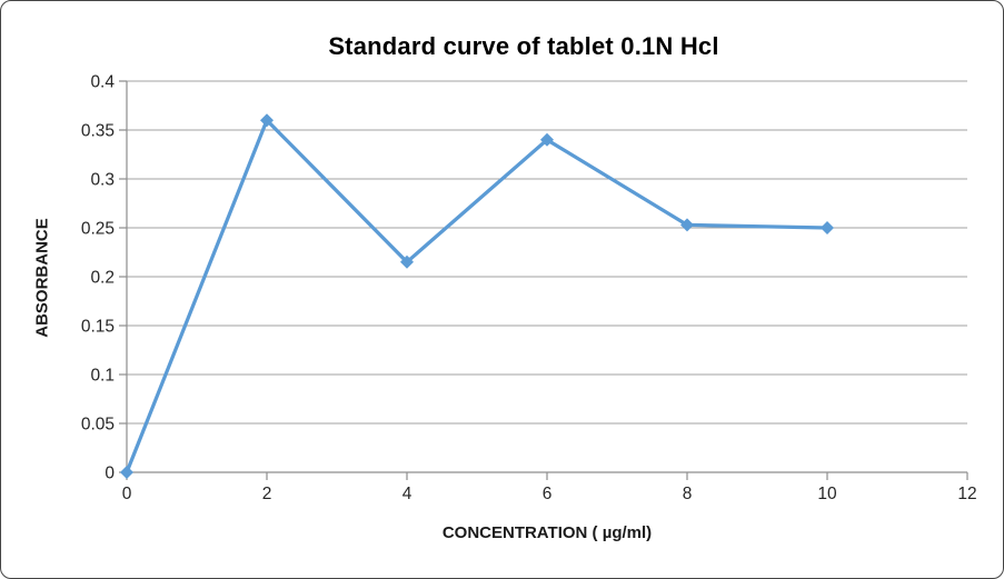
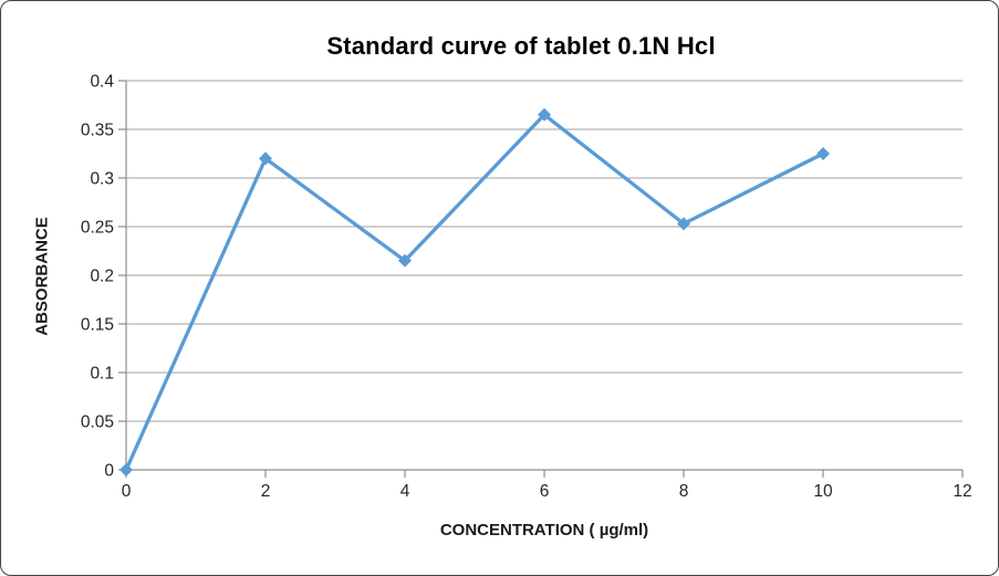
2: 0.36 -> 0.32
6: 0.34 -> 0.36
10: 0.25 -> 0.33
